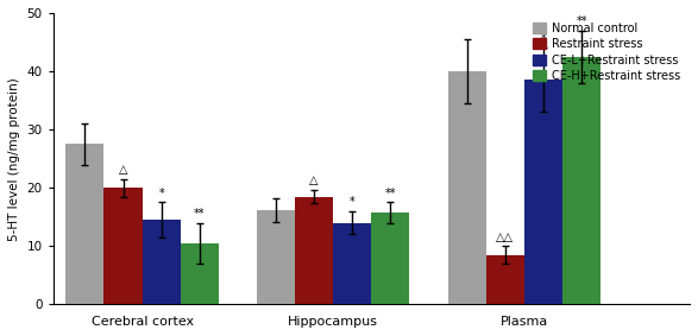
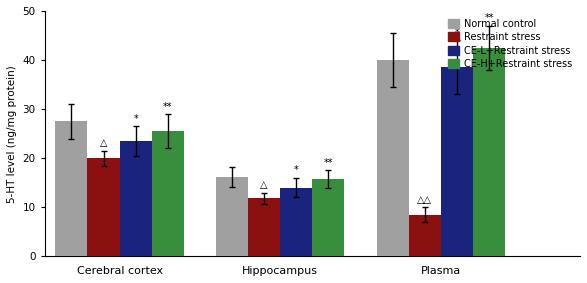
CE-L+Restraint stress/Cerebral cortex: 14.5 -> 23.5
CE-H+Restraint stress/Cerebral cortex: 10.5 -> 25.5
Restraint stress/Hippocampus: 18.5 -> 11.8
